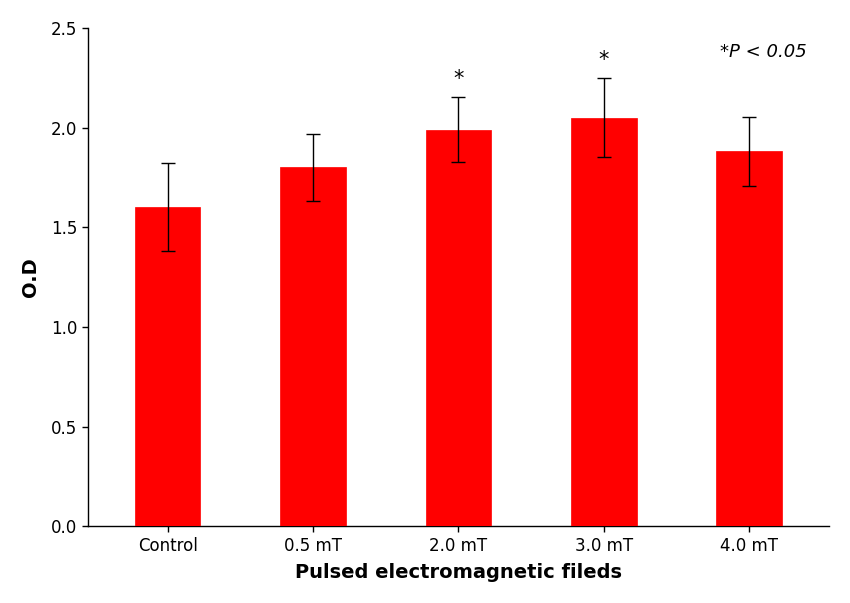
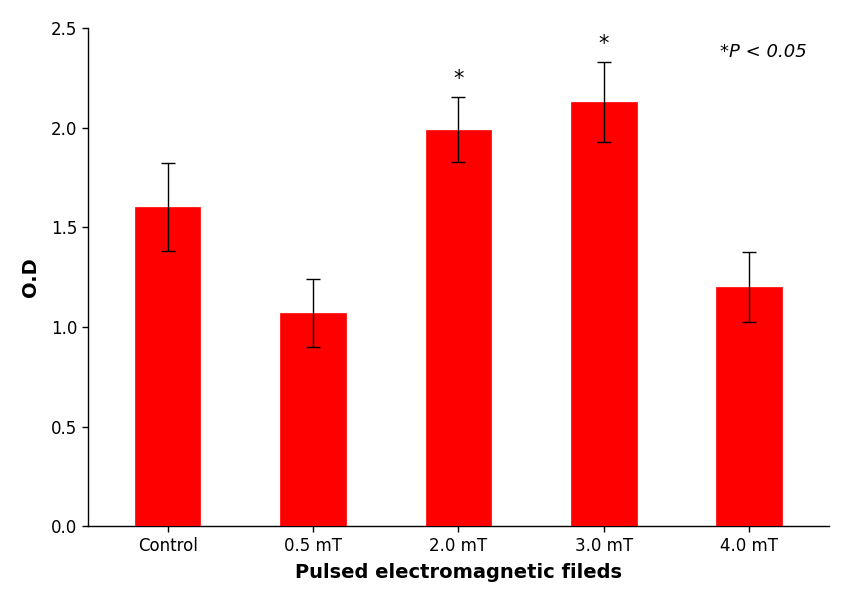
0.5 mT: 1.80 -> 1.07
3.0 mT: 2.05 -> 2.13
4.0 mT: 1.88 -> 1.20
